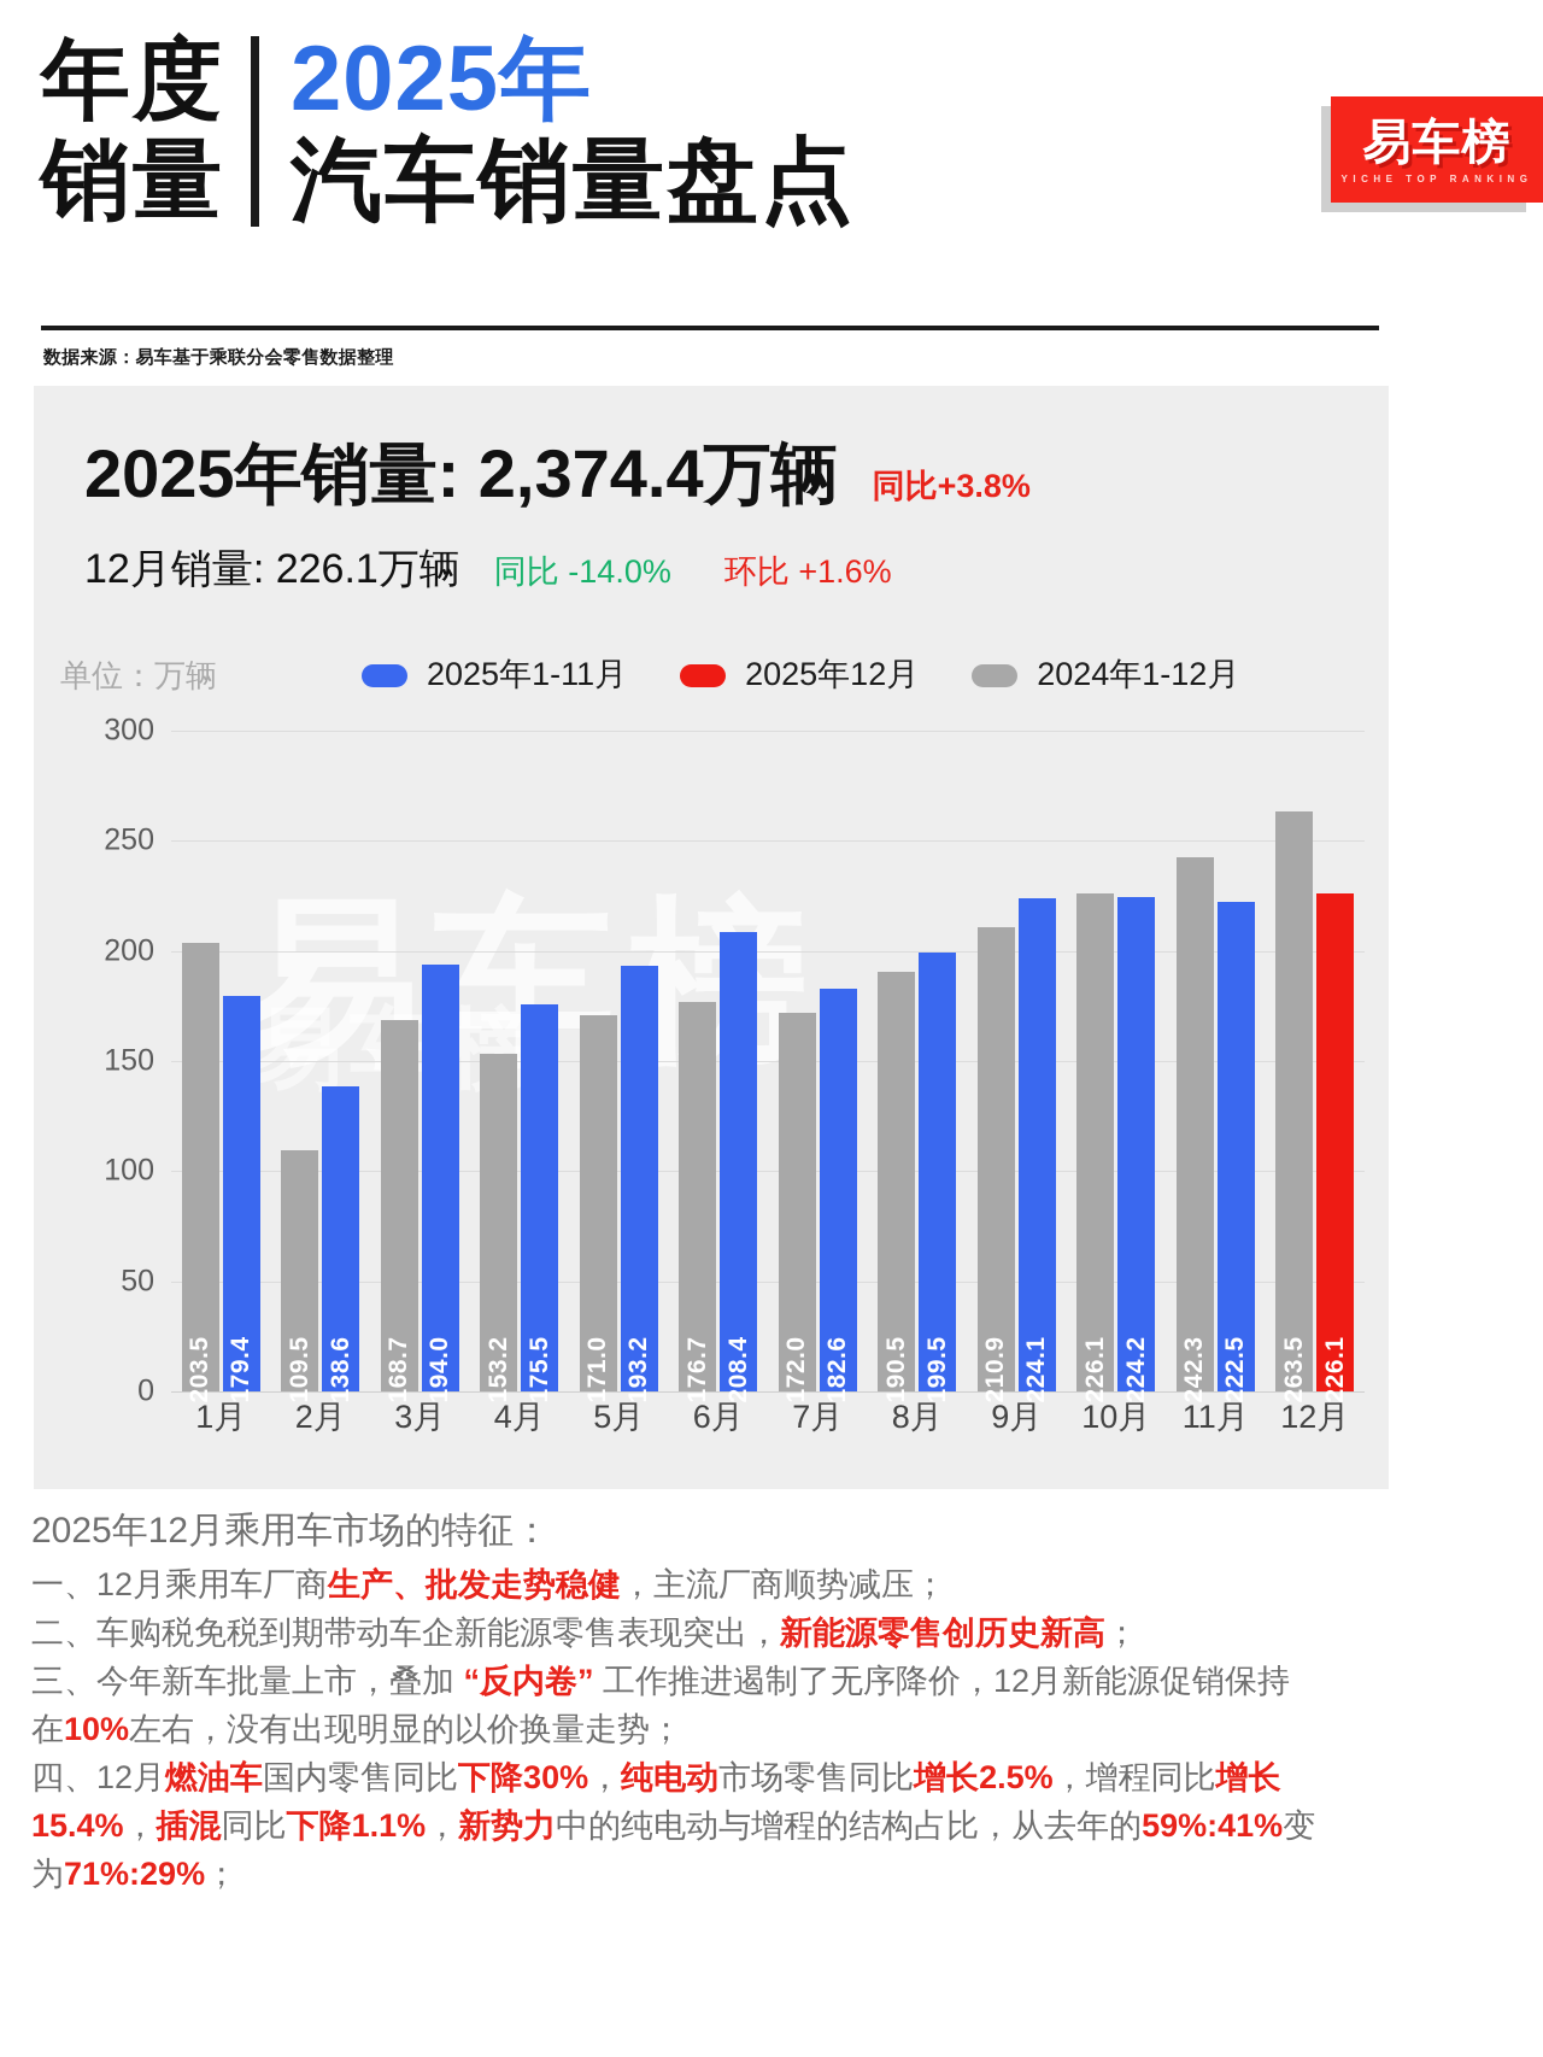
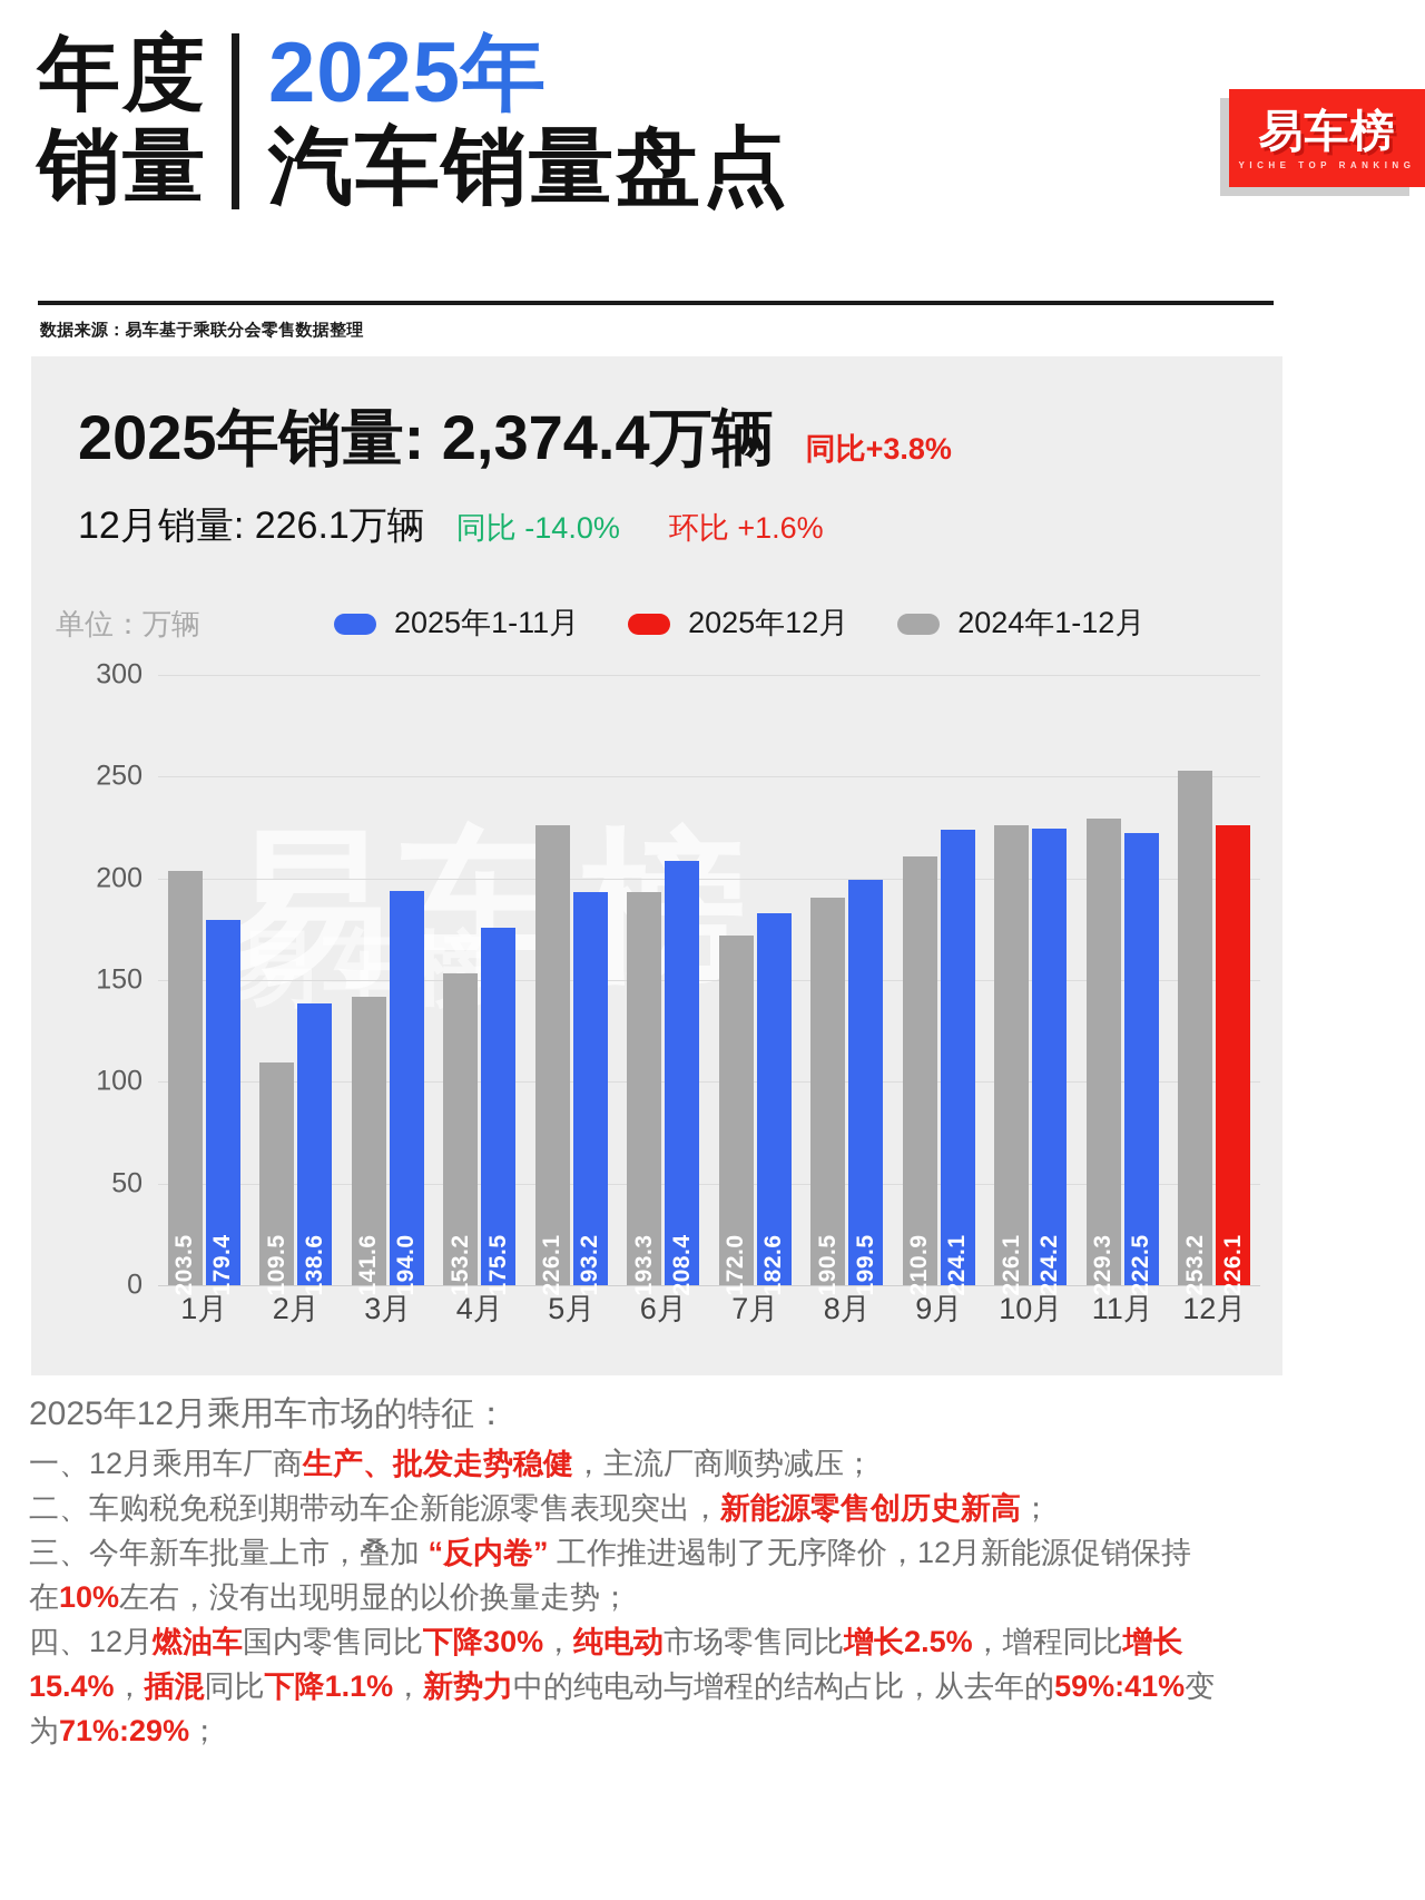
2024年1-12月/3月: 168.7 -> 141.6
2024年1-12月/5月: 171.0 -> 226.1
2024年1-12月/6月: 176.7 -> 193.3
2024年1-12月/11月: 242.3 -> 229.3
2024年1-12月/12月: 263.5 -> 253.2
